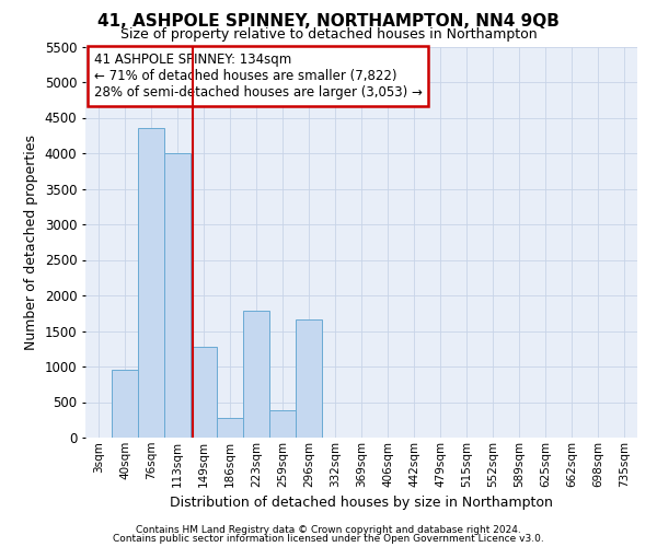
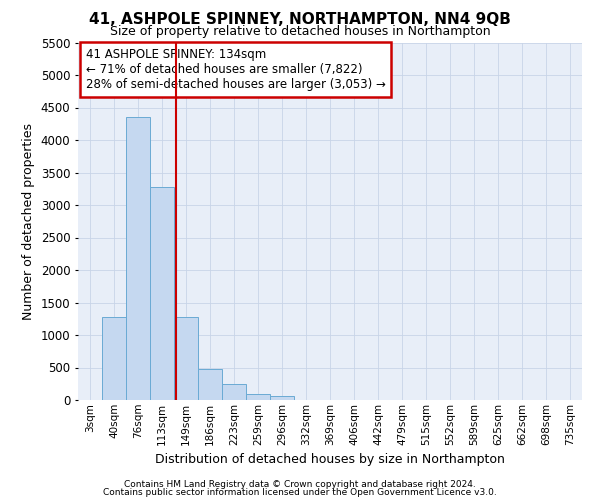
40sqm: 960 -> 1280
113sqm: 4000 -> 3280
186sqm: 280 -> 480
223sqm: 1780 -> 240
259sqm: 380 -> 100
296sqm: 1660 -> 60
